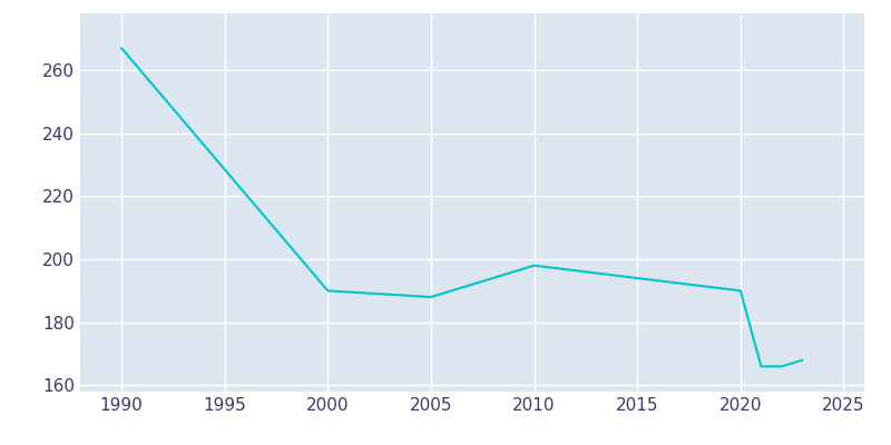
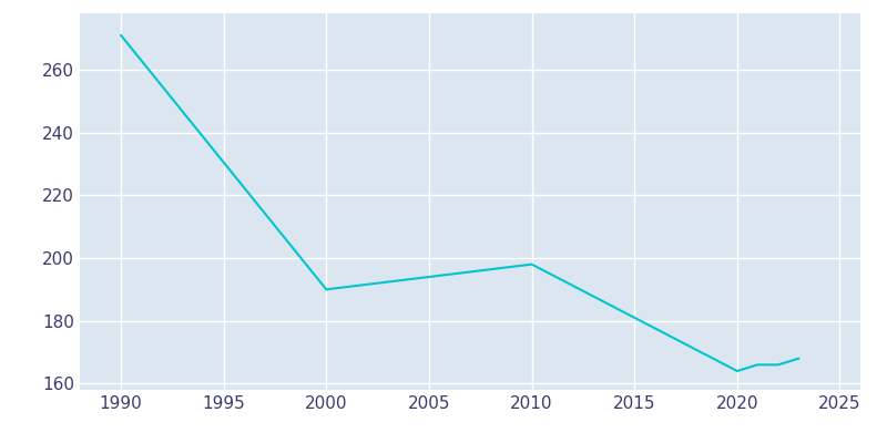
1990: 267 -> 271
2005: 188 -> 194
2020: 190 -> 164
